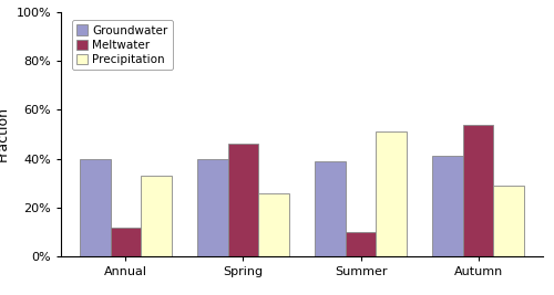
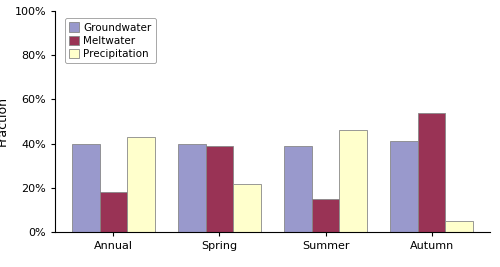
Meltwater/Annual: 12% -> 18%
Precipitation/Annual: 33% -> 43%
Meltwater/Spring: 46% -> 39%
Precipitation/Spring: 26% -> 22%
Meltwater/Summer: 10% -> 15%
Precipitation/Summer: 51% -> 46%
Precipitation/Autumn: 29% -> 5%
